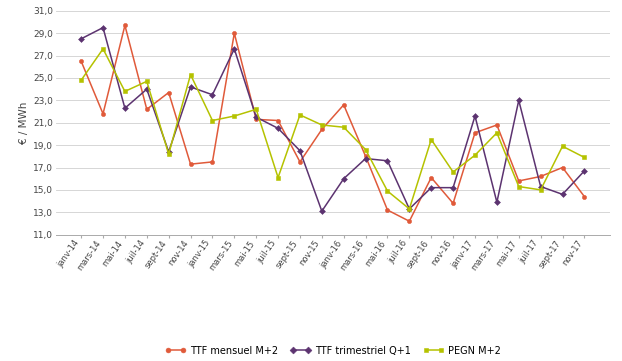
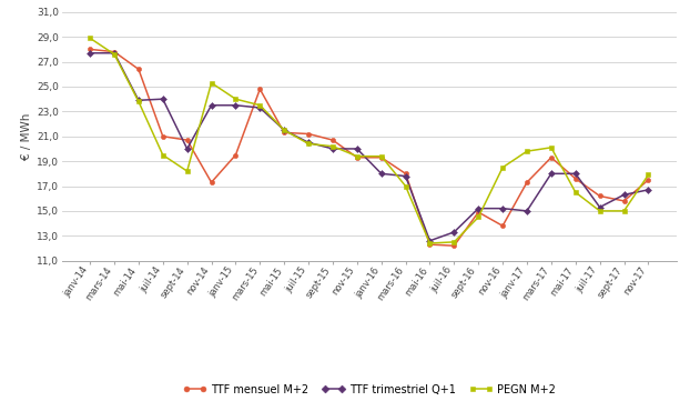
TTF mensuel M+2/janv-14: 26,5 -> 28,0
TTF trimestriel Q+1/janv-14: 28,5 -> 27,7
PEGN M+2/janv-14: 24,8 -> 28,9
TTF mensuel M+2/mars-14: 21,8 -> 27,8
TTF trimestriel Q+1/mars-14: 29,5 -> 27,7
TTF mensuel M+2/mai-14: 29,7 -> 26,4
TTF trimestriel Q+1/mai-14: 22,3 -> 23,9
TTF mensuel M+2/juil-14: 22,2 -> 21,0
PEGN M+2/juil-14: 24,7 -> 19,5
TTF mensuel M+2/sept-14: 23,7 -> 20,7
TTF trimestriel Q+1/sept-14: 18,4 -> 20,0
TTF trimestriel Q+1/nov-14: 24,2 -> 23,5
TTF mensuel M+2/janv-15: 17,5 -> 19,5
PEGN M+2/janv-15: 21,2 -> 24,0
TTF mensuel M+2/mars-15: 29,0 -> 24,8
TTF trimestriel Q+1/mars-15: 27,6 -> 23,3
PEGN M+2/mars-15: 21,6 -> 23,5
PEGN M+2/mai-15: 22,2 -> 21,5
PEGN M+2/juil-15: 16,1 -> 20,4
TTF mensuel M+2/sept-15: 17,5 -> 20,7
TTF trimestriel Q+1/sept-15: 18,5 -> 20,0
PEGN M+2/sept-15: 21,7 -> 20,2
TTF mensuel M+2/nov-15: 20,4 -> 19,3
TTF trimestriel Q+1/nov-15: 13,1 -> 20,0
PEGN M+2/nov-15: 20,8 -> 19,4
TTF mensuel M+2/janv-16: 22,6 -> 19,3
TTF trimestriel Q+1/janv-16: 16,0 -> 18,0
PEGN M+2/janv-16: 20,6 -> 19,4
PEGN M+2/mars-16: 18,6 -> 17,0
TTF mensuel M+2/mai-16: 13,2 -> 12,3
TTF trimestriel Q+1/mai-16: 17,6 -> 12,6
PEGN M+2/mai-16: 14,9 -> 12,4
PEGN M+2/juil-16: 13,3 -> 12,5
TTF mensuel M+2/sept-16: 16,1 -> 14,9
PEGN M+2/sept-16: 19,5 -> 14,5
PEGN M+2/nov-16: 16,6 -> 18,5
TTF mensuel M+2/janv-17: 20,1 -> 17,3
TTF trimestriel Q+1/janv-17: 21,6 -> 15,0
PEGN M+2/janv-17: 18,1 -> 19,8
TTF mensuel M+2/mars-17: 20,8 -> 19,3
TTF trimestriel Q+1/mars-17: 13,9 -> 18,0
TTF mensuel M+2/mai-17: 15,8 -> 17,6
TTF trimestriel Q+1/mai-17: 23,0 -> 18,0
PEGN M+2/mai-17: 15,3 -> 16,5
TTF mensuel M+2/sept-17: 17,0 -> 15,8
TTF trimestriel Q+1/sept-17: 14,6 -> 16,3
PEGN M+2/sept-17: 18,9 -> 15,0
TTF mensuel M+2/nov-17: 14,4 -> 17,5
